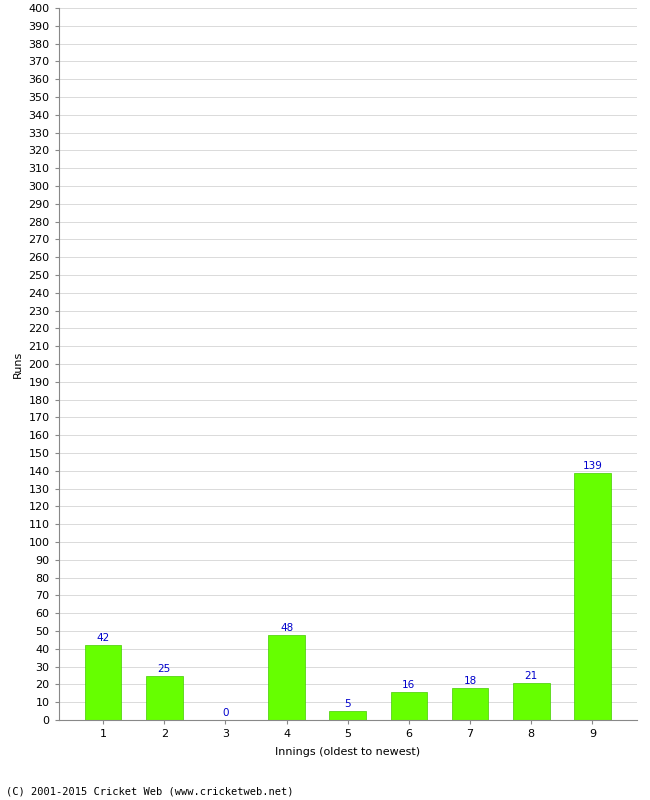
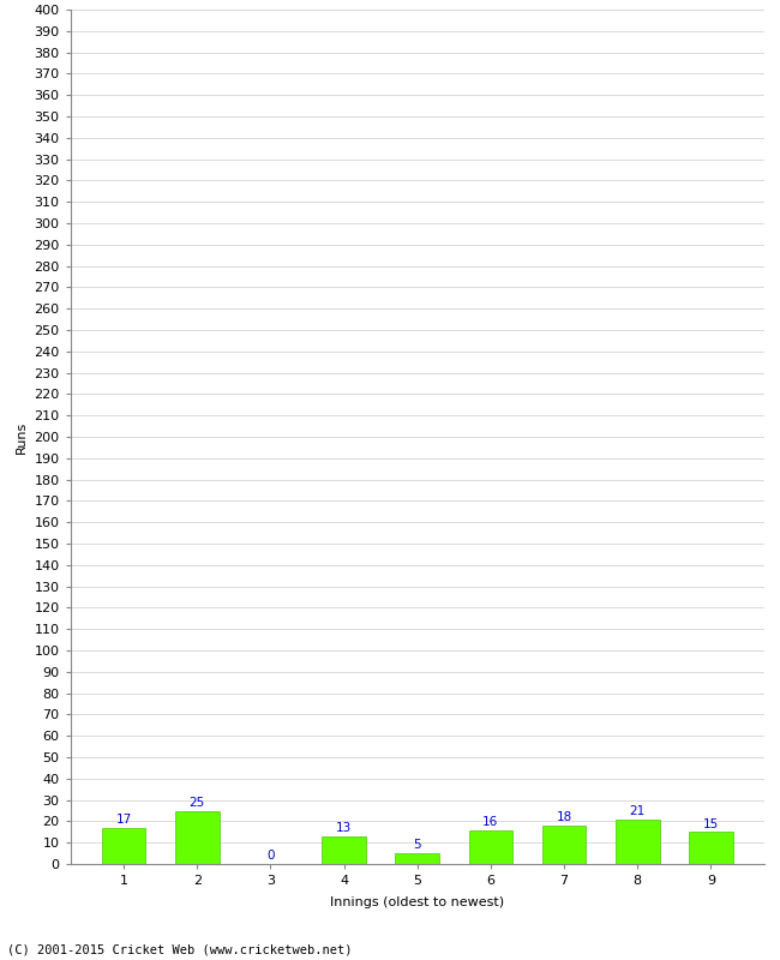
1: 42 -> 17
4: 48 -> 13
9: 139 -> 15
